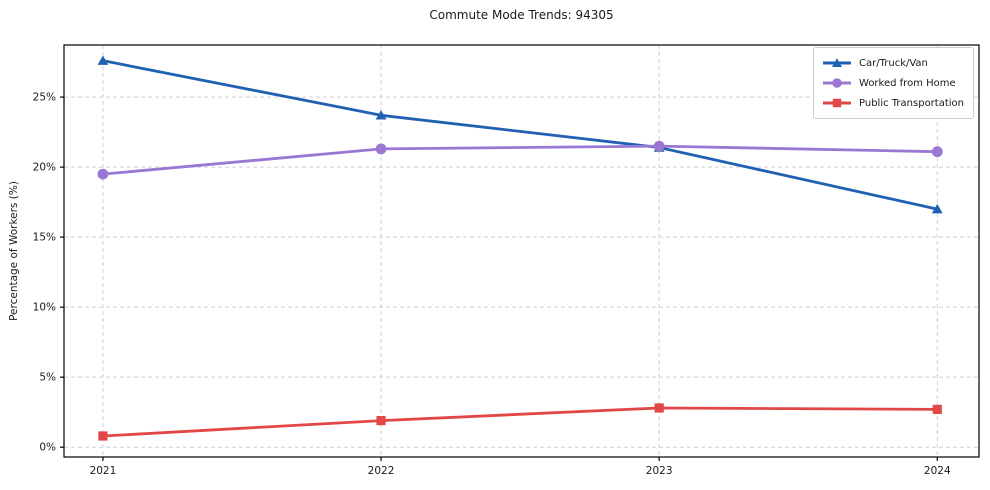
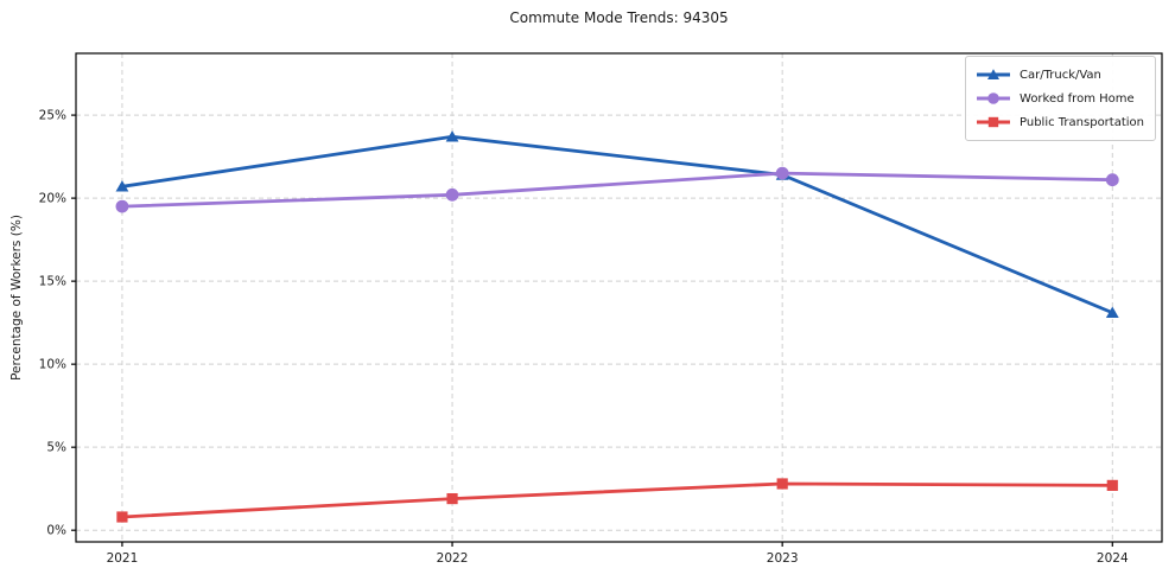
Car/Truck/Van/2021: 27.6% -> 20.7%
Worked from Home/2022: 21.3% -> 20.2%
Car/Truck/Van/2024: 17.0% -> 13.1%
